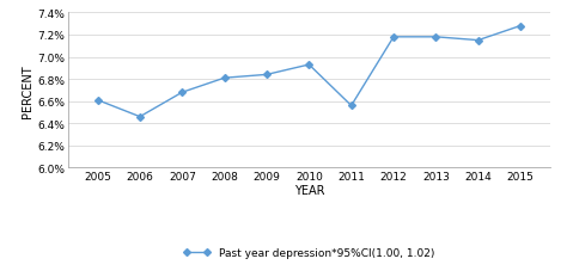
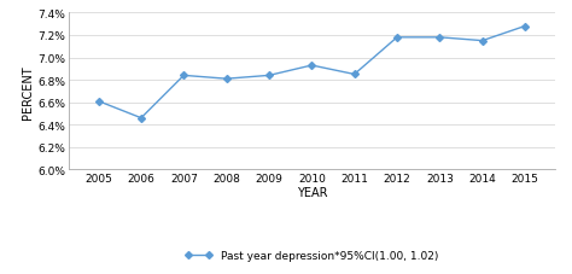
2007: 6.68% -> 6.84%
2011: 6.56% -> 6.85%
